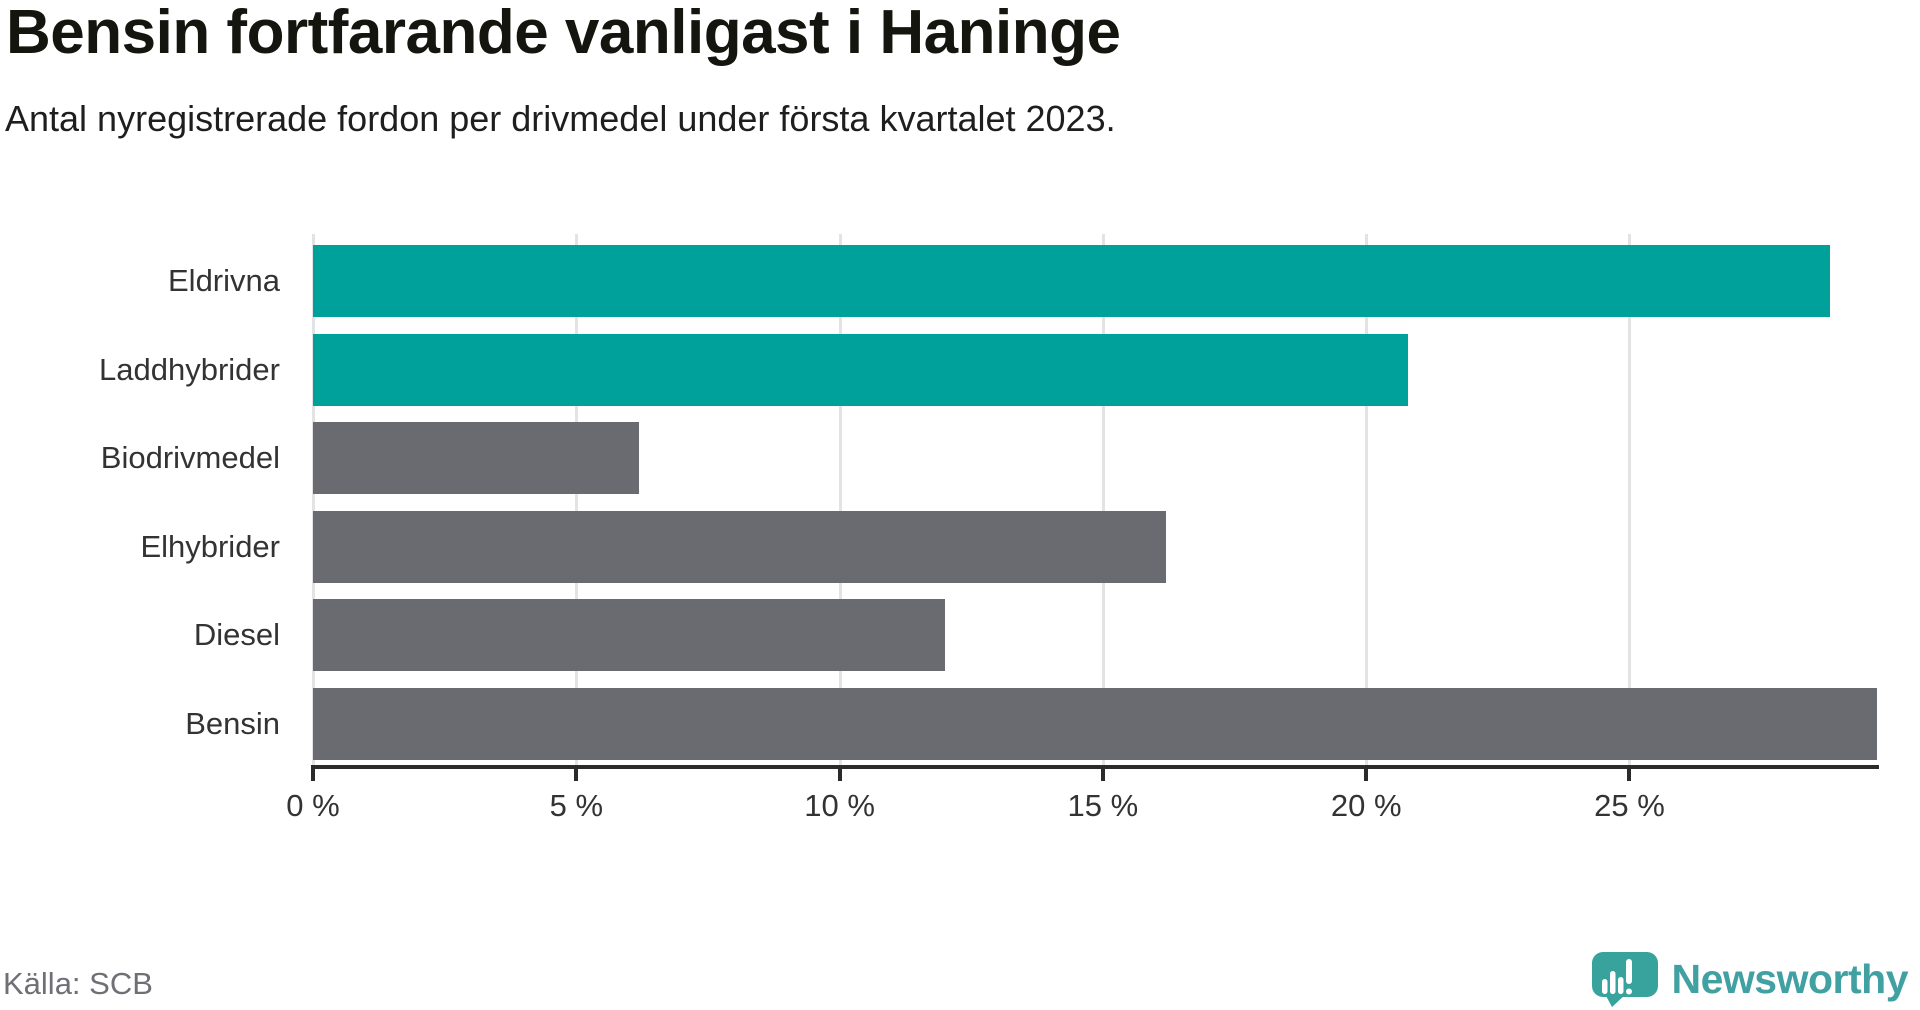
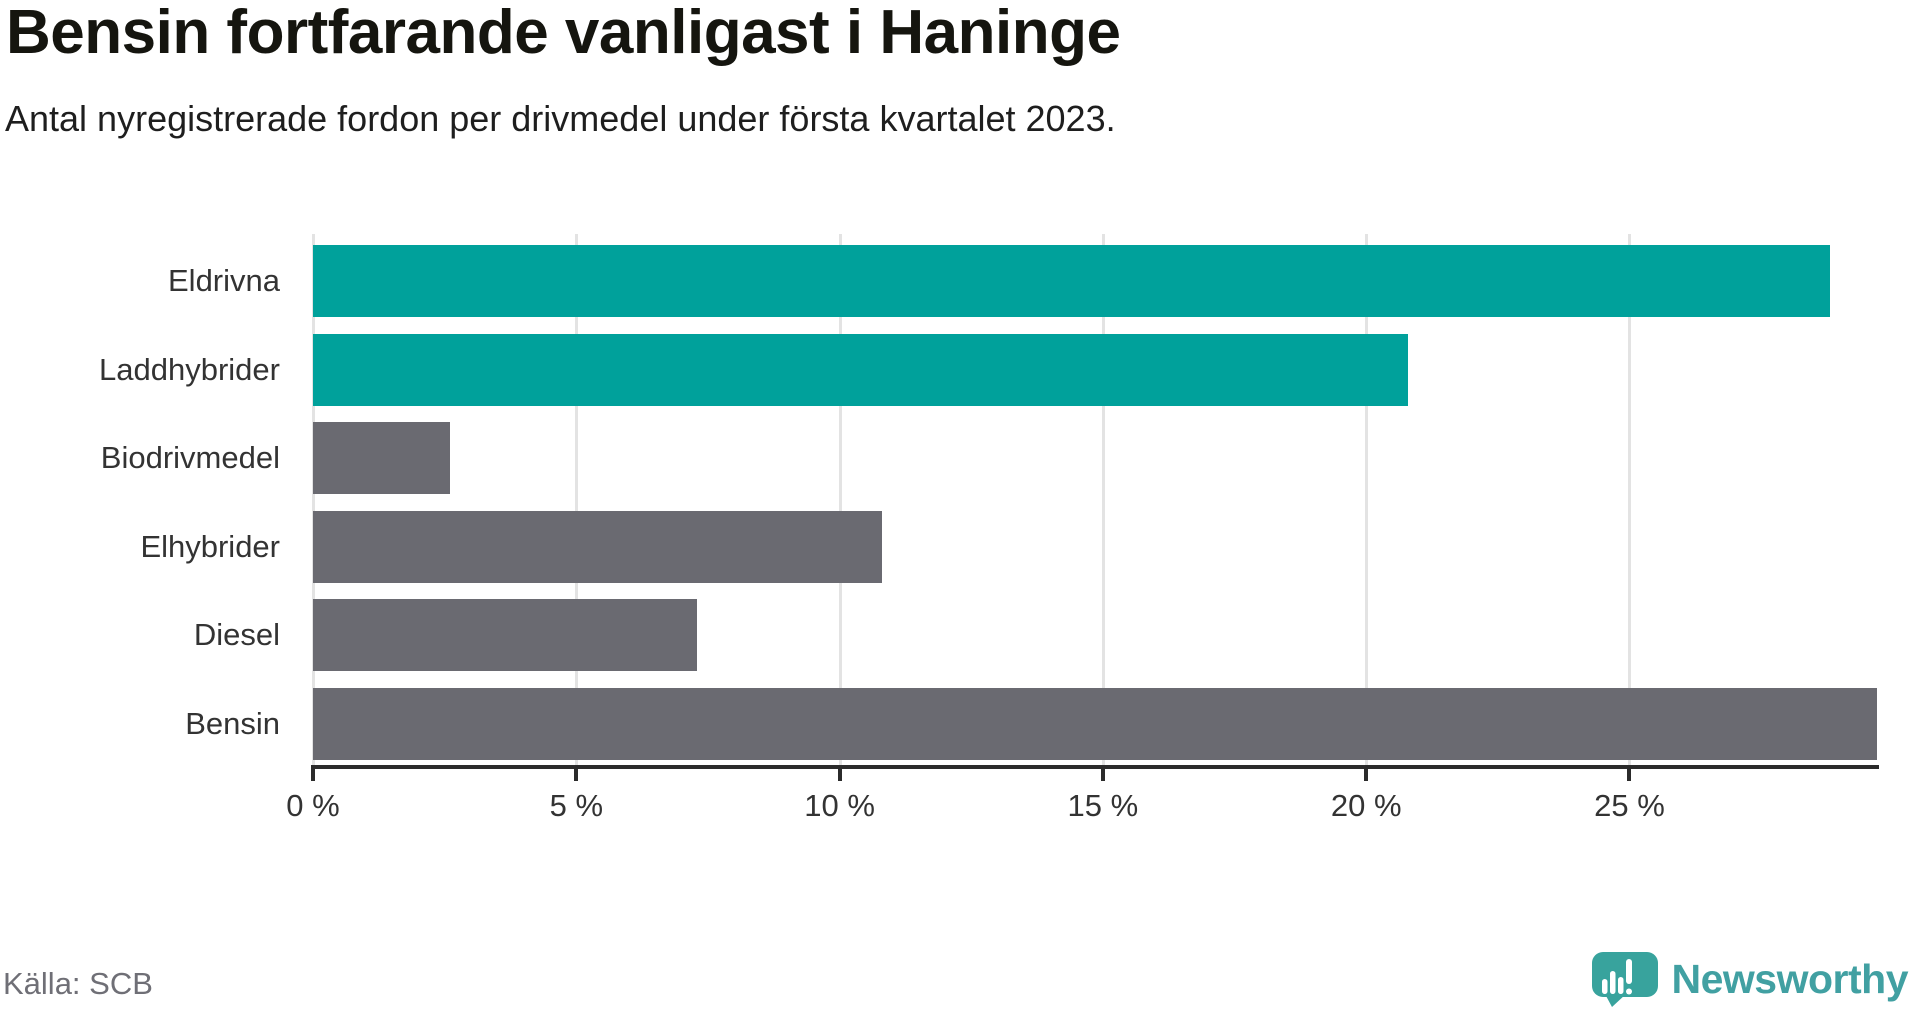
Biodrivmedel: 6.2% -> 2.6%
Elhybrider: 16.2% -> 10.8%
Diesel: 12.0% -> 7.3%
